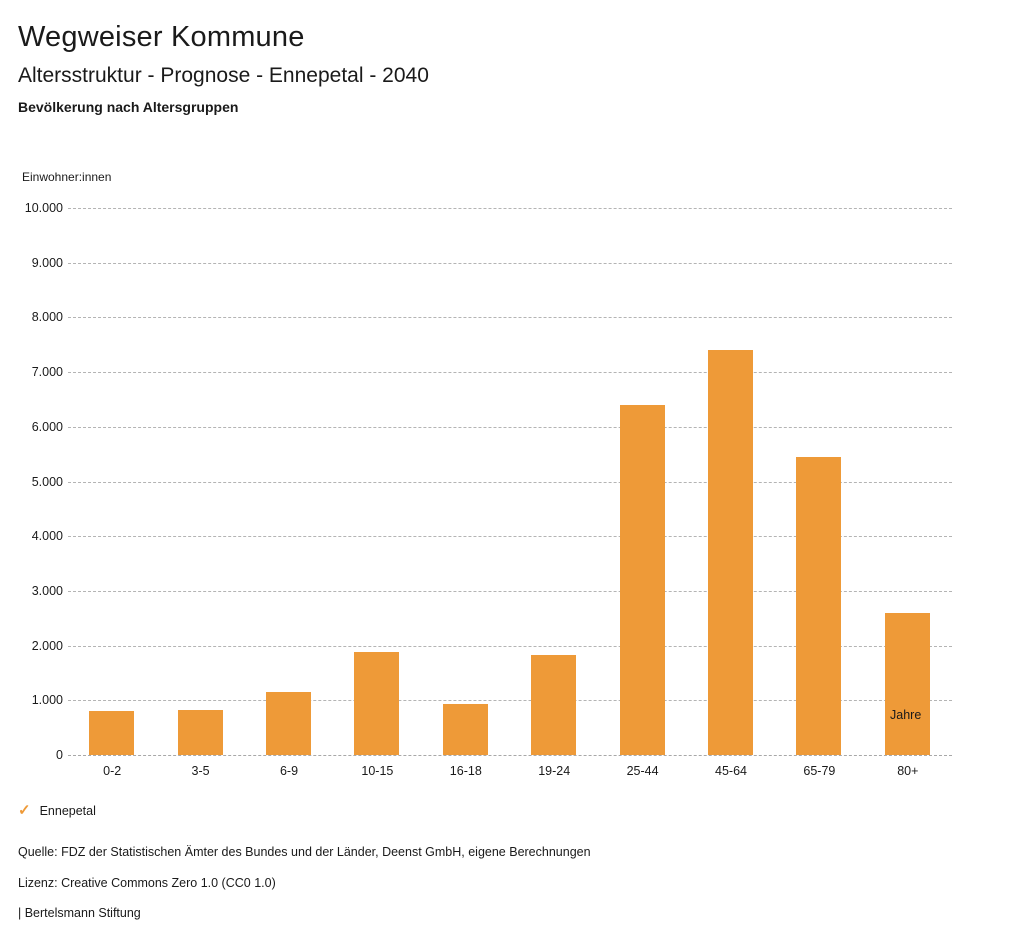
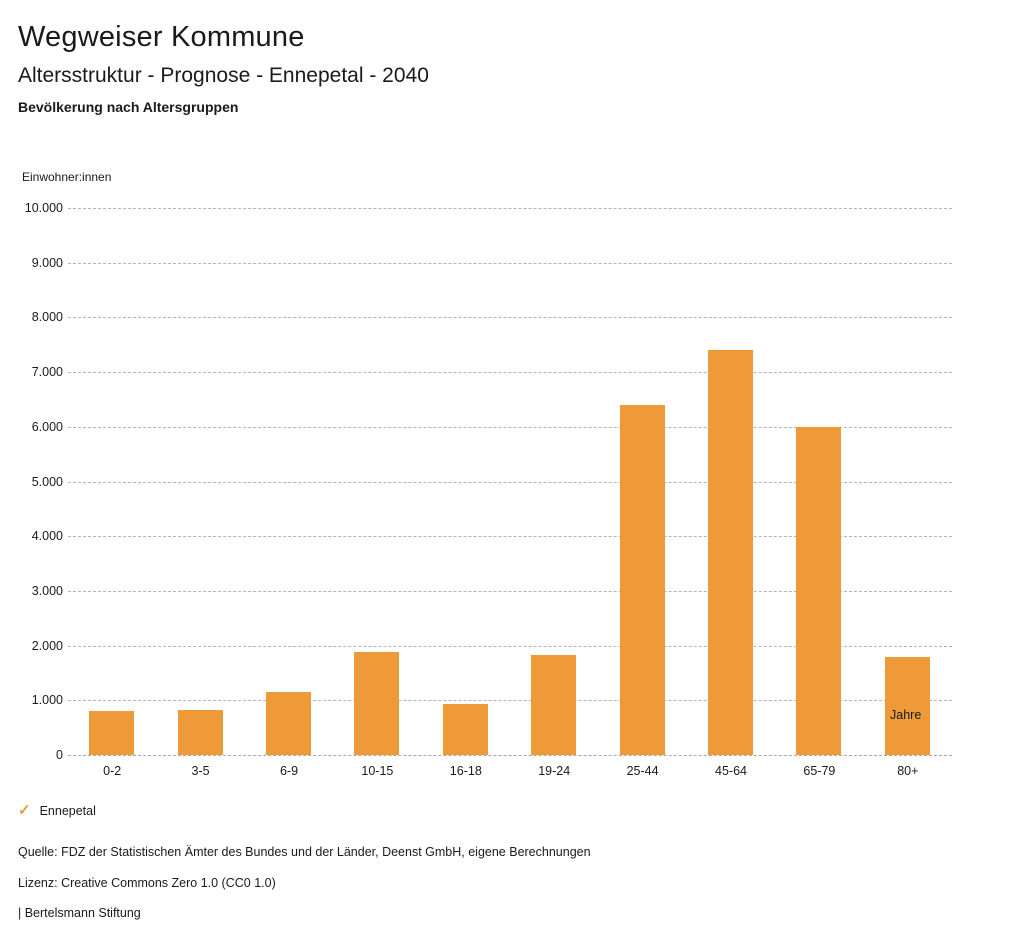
65-79: 5400 -> 6000
80+: 2600 -> 1800
